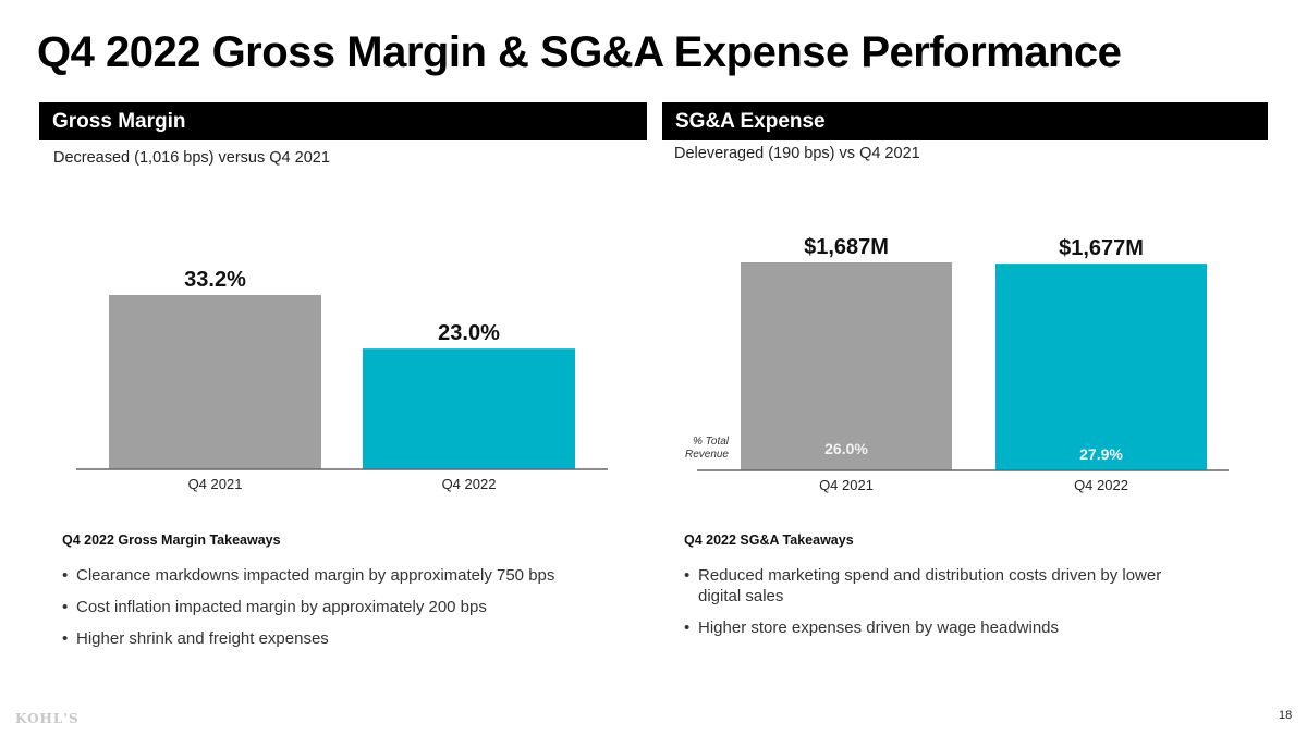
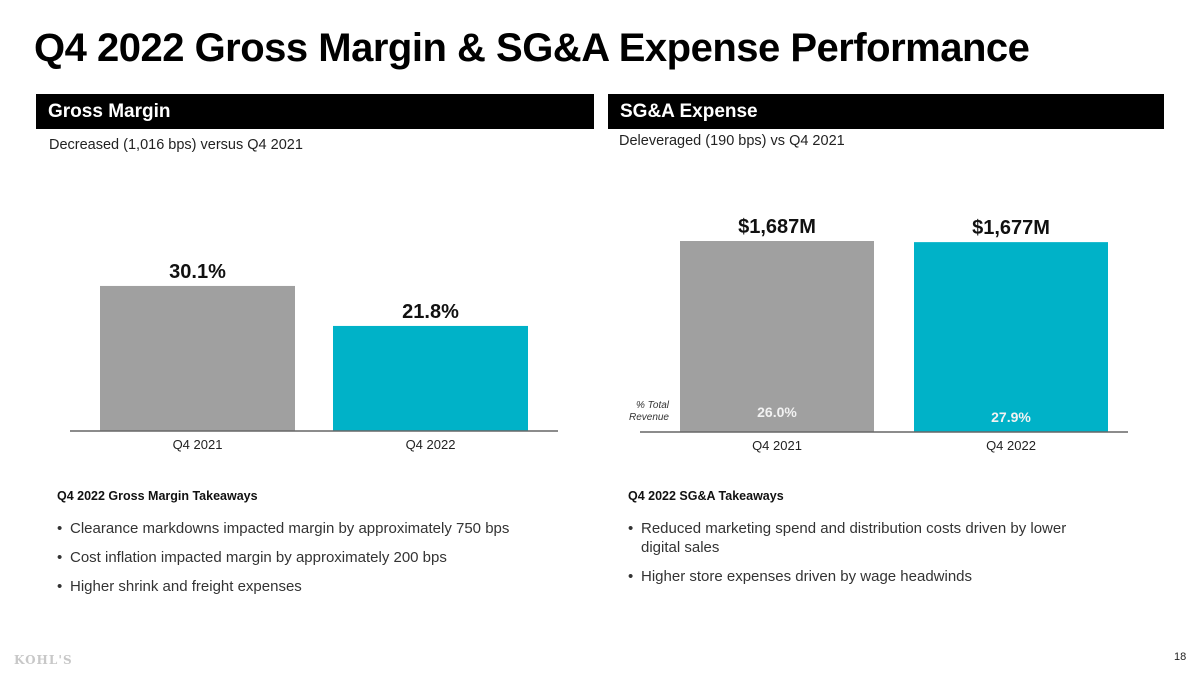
Gross Margin/Q4 2021: 33.2% -> 30.1%
Gross Margin/Q4 2022: 23.0% -> 21.8%
